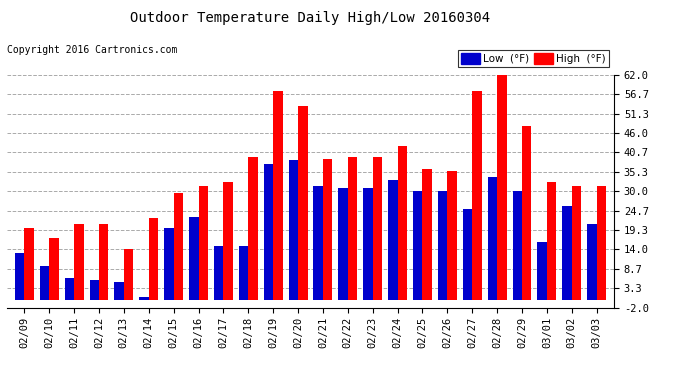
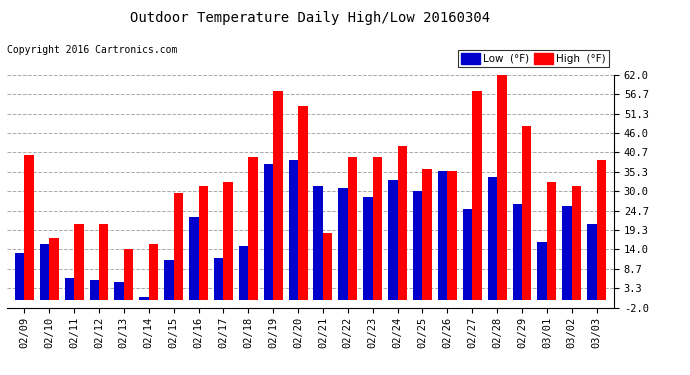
High (°F)/02/09: 20.0 -> 40.0
Low (°F)/02/10: 9.5 -> 15.5
High (°F)/02/14: 22.5 -> 15.5
Low (°F)/02/15: 20.0 -> 11.0
Low (°F)/02/17: 15.0 -> 11.5
High (°F)/02/21: 39.0 -> 18.5
Low (°F)/02/23: 31.0 -> 28.5
Low (°F)/02/26: 30.0 -> 35.5
Low (°F)/02/29: 30.0 -> 26.5
High (°F)/03/03: 31.5 -> 38.5
